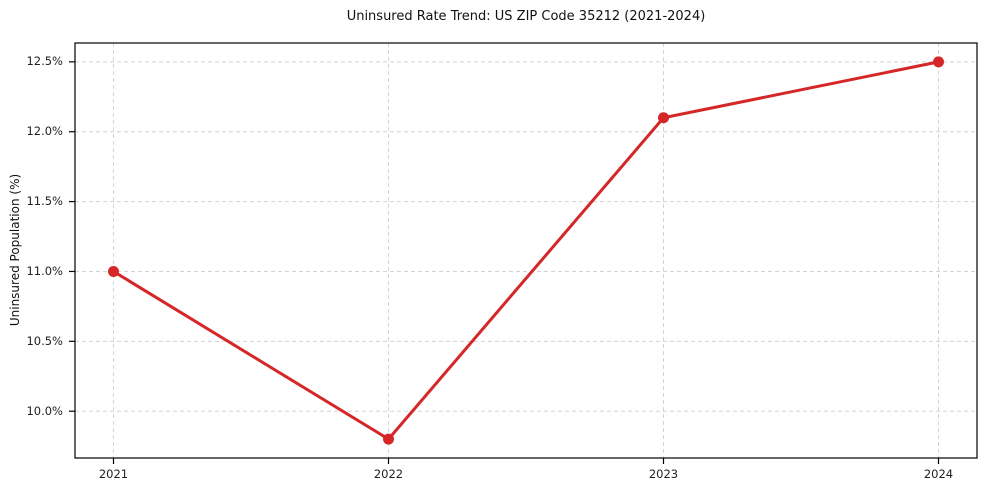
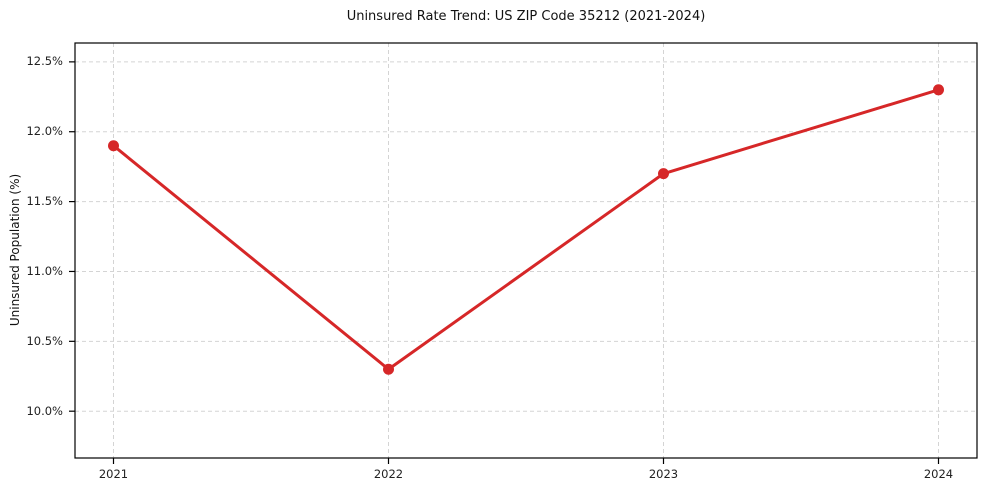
2021: 11.0% -> 11.9%
2022: 9.8% -> 10.3%
2023: 12.1% -> 11.7%
2024: 12.5% -> 12.3%
